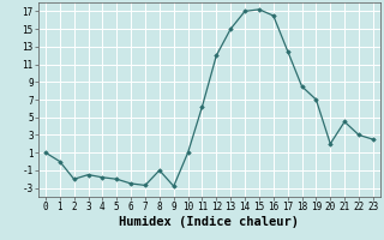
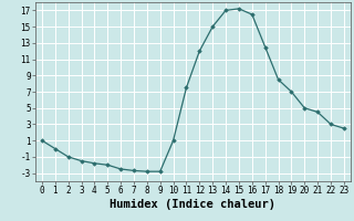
2: -2.0 -> -1.0
8: -1.0 -> -2.8
11: 6.2 -> 7.5
20: 2.0 -> 5.0
